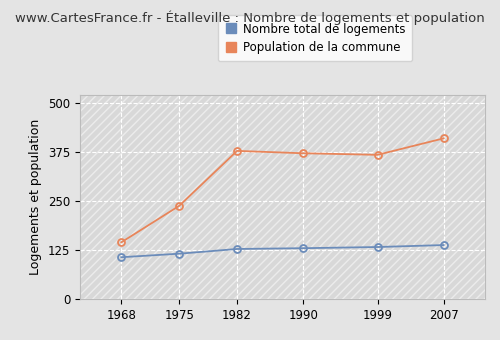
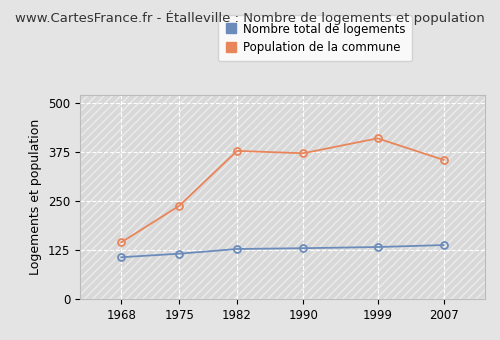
Population de la commune/1999: 368 -> 410
Population de la commune/2007: 410 -> 355
